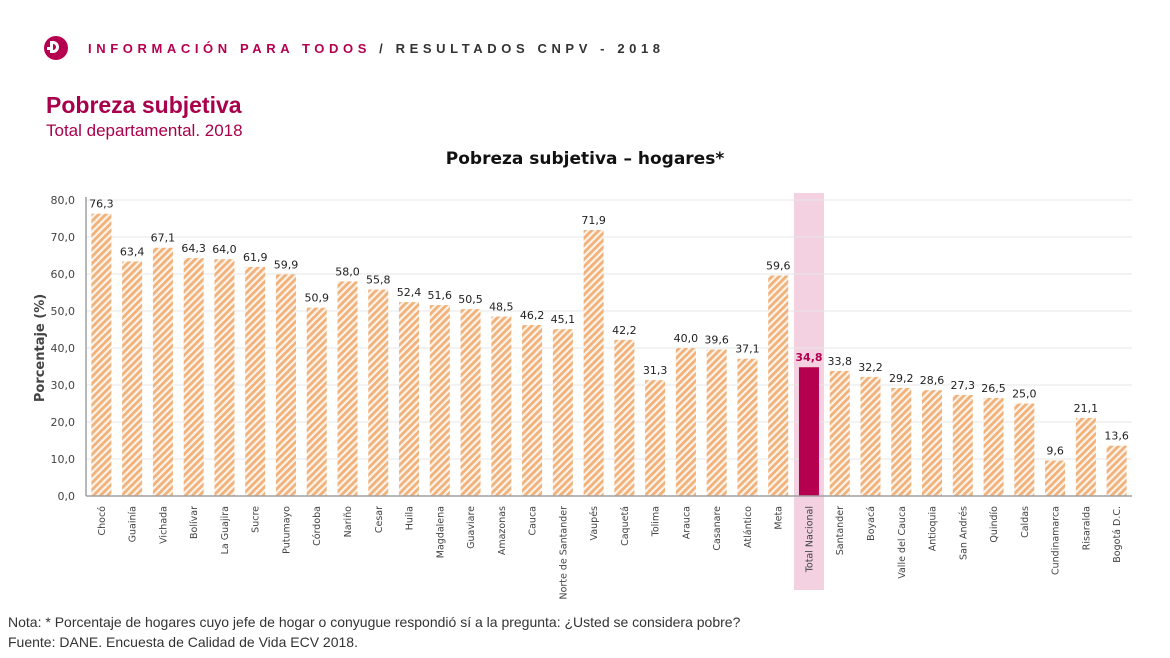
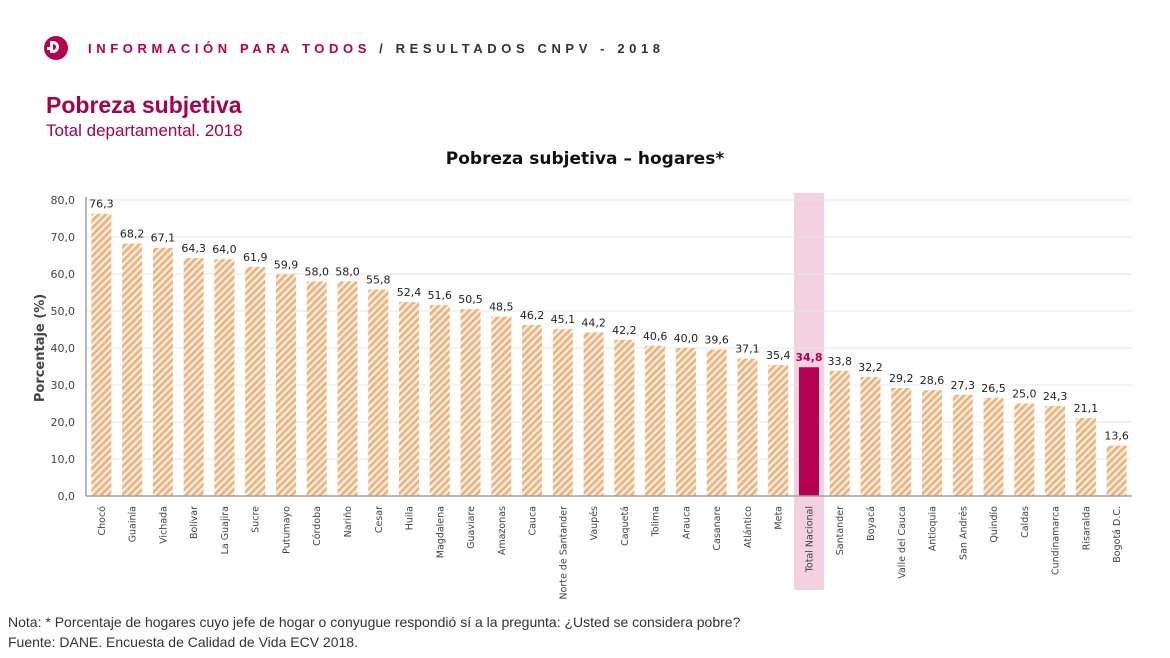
Guainía: 63,4 -> 68,2
Córdoba: 50,9 -> 58,0
Vaupés: 71,9 -> 44,2
Tolima: 31,3 -> 40,6
Meta: 59,6 -> 35,4
Cundinamarca: 9,6 -> 24,3
